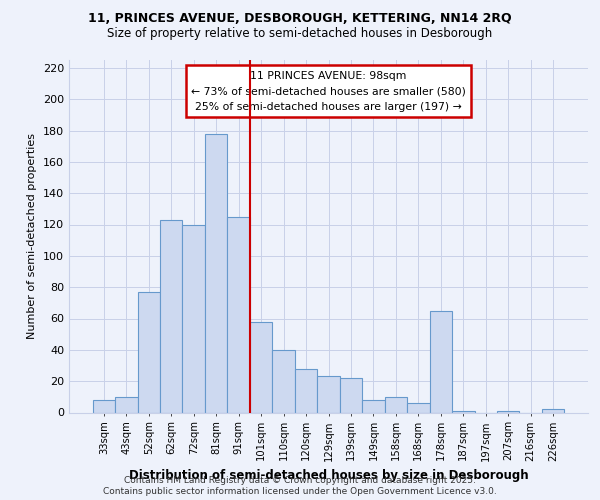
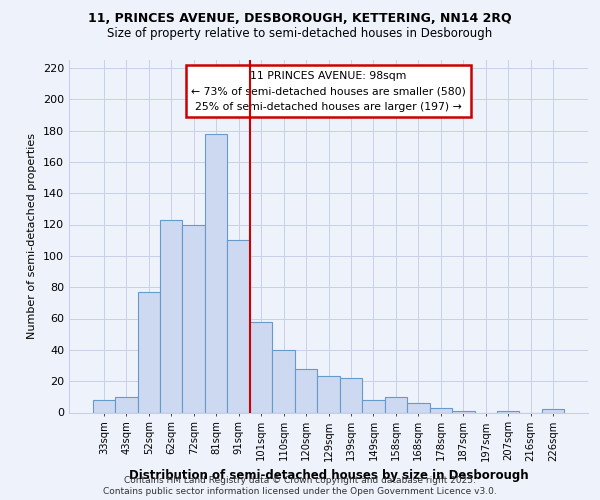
91sqm: 125 -> 110
178sqm: 65 -> 3
